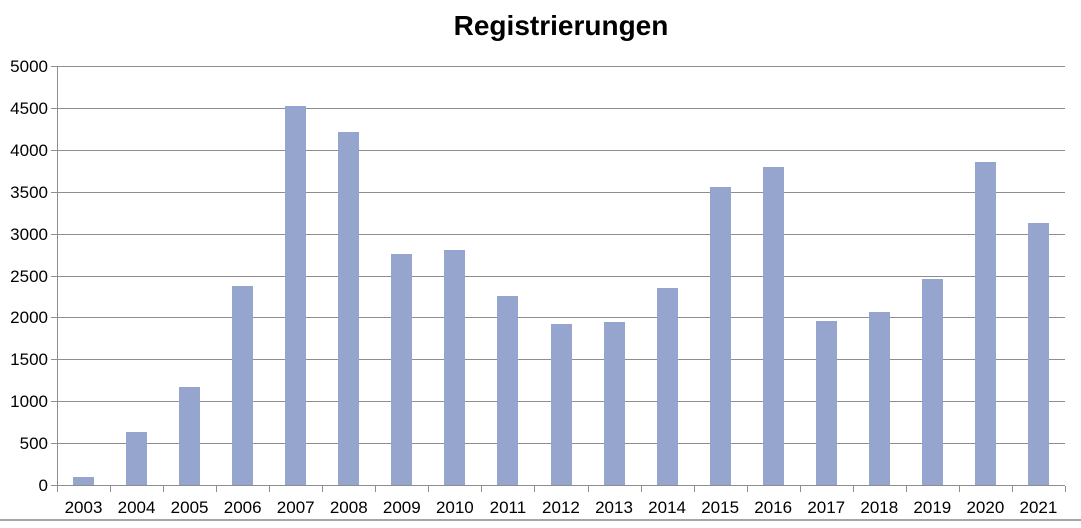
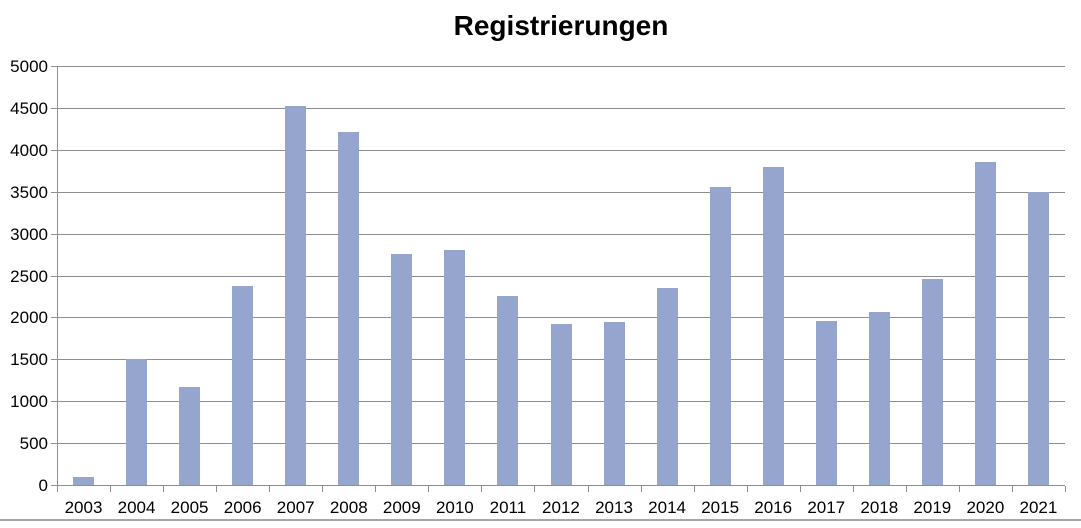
2004: 600 -> 1500
2021: 3100 -> 3500
